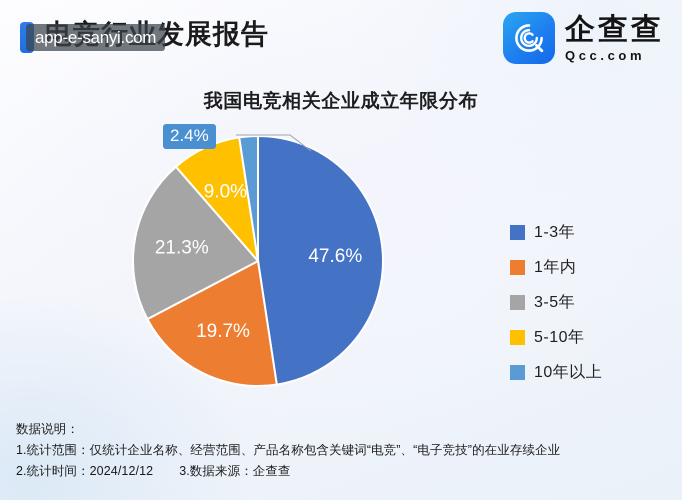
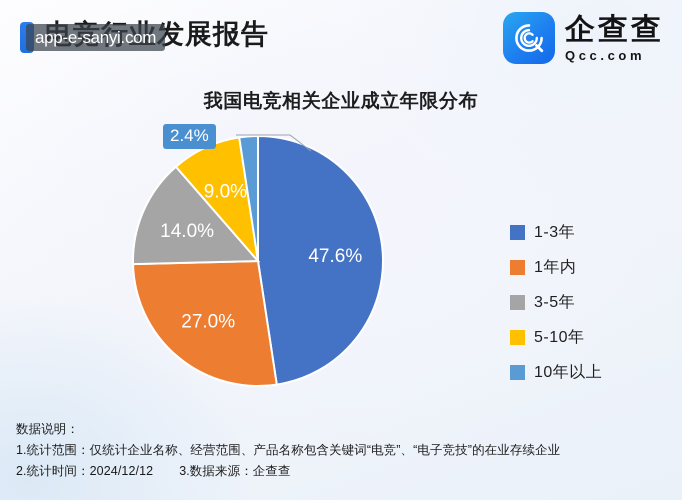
1年内: 19.7% -> 27.0%
3-5年: 21.3% -> 14.0%
